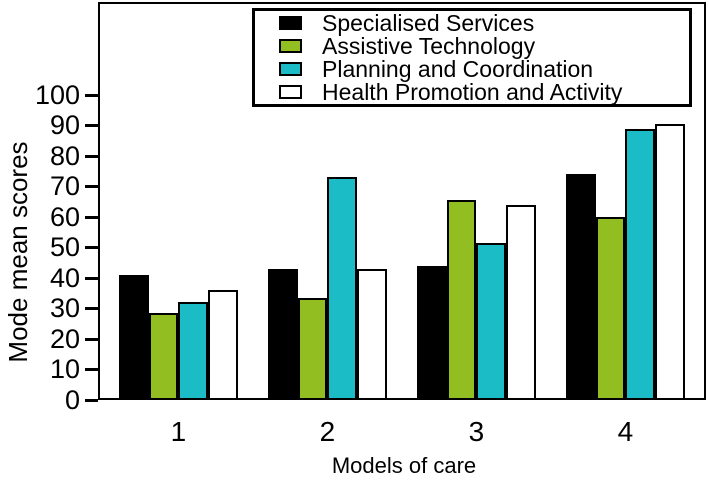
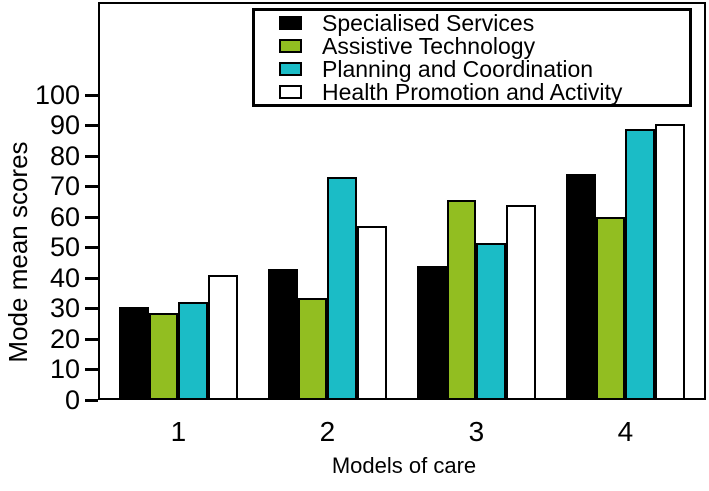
Specialised Services/1: 41 -> 30
Health Promotion and Activity/1: 36 -> 41
Health Promotion and Activity/2: 43 -> 57
